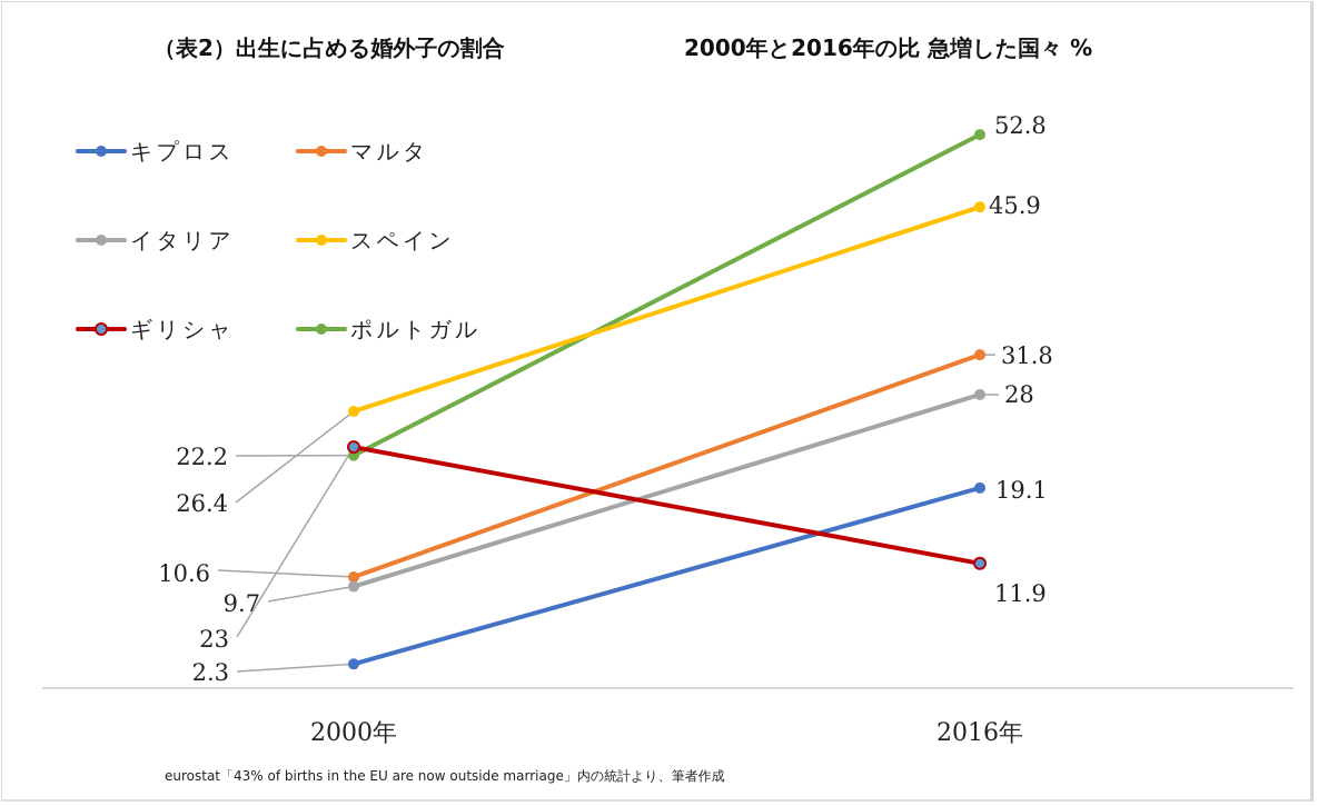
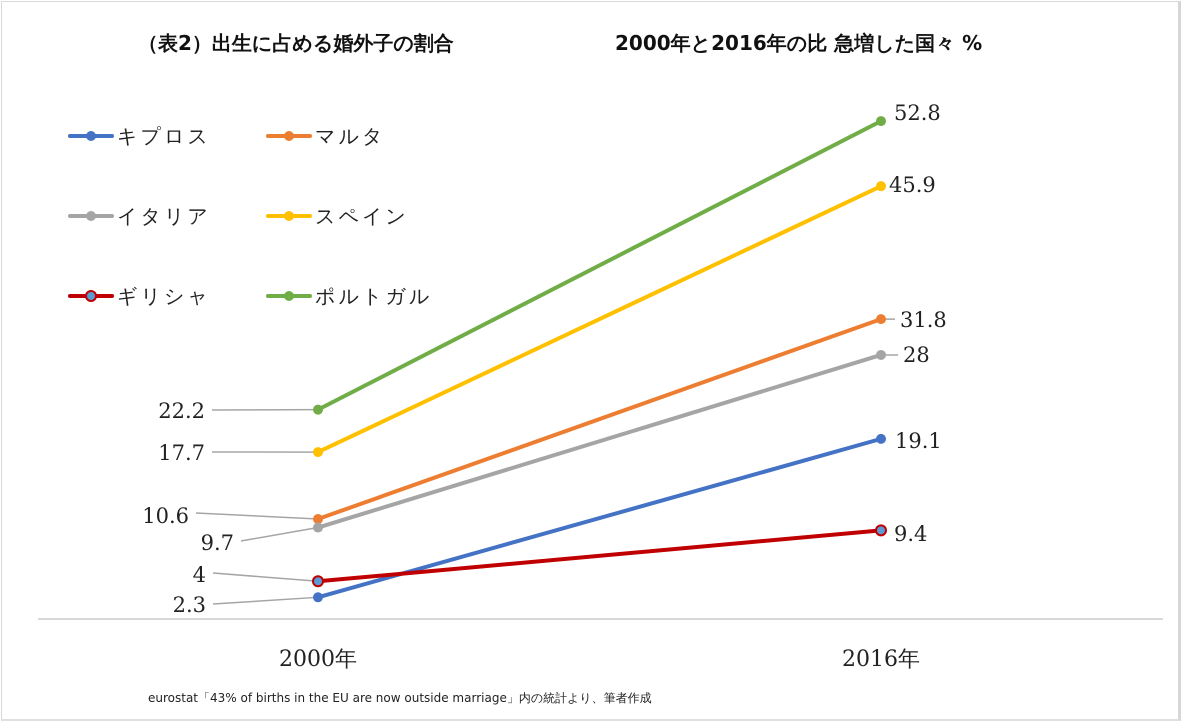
スペイン/2000年: 26.4 -> 17.7
ギリシャ/2000年: 23 -> 4
ギリシャ/2016年: 11.9 -> 9.4
